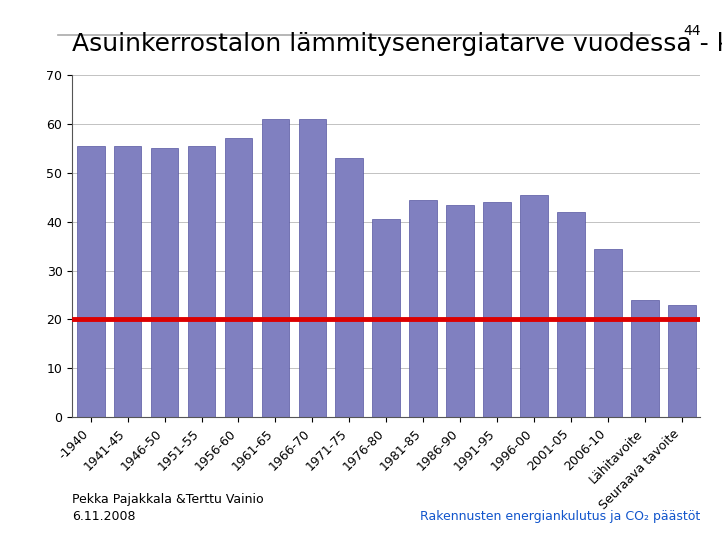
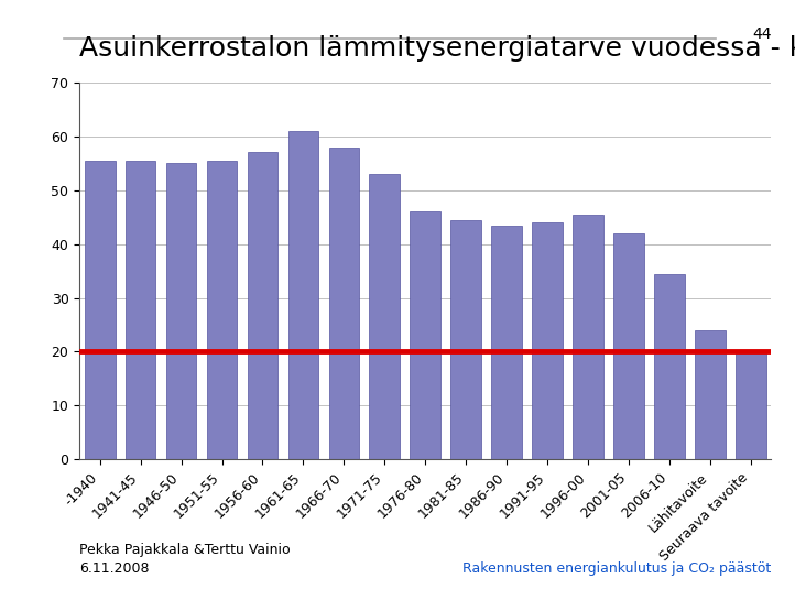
1966-70: 61.0 -> 58.0
1976-80: 40.5 -> 46.0
Seuraava tavoite: 23.0 -> 20.0
